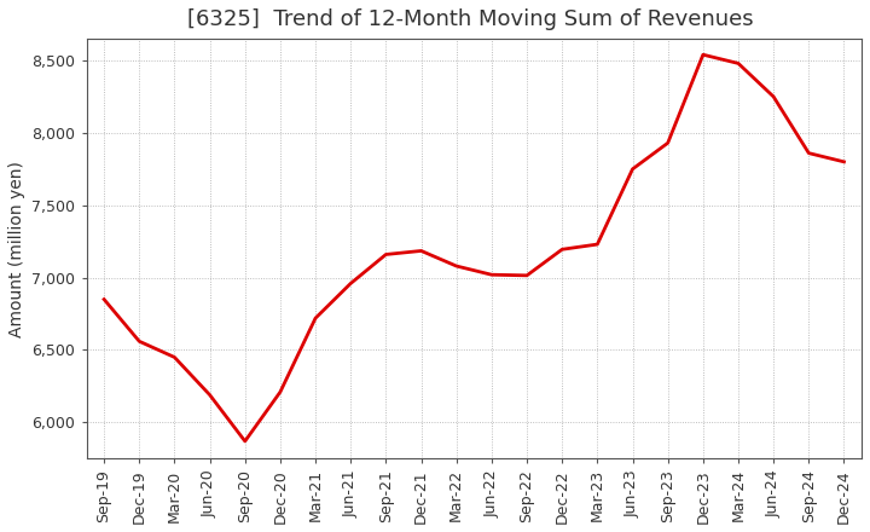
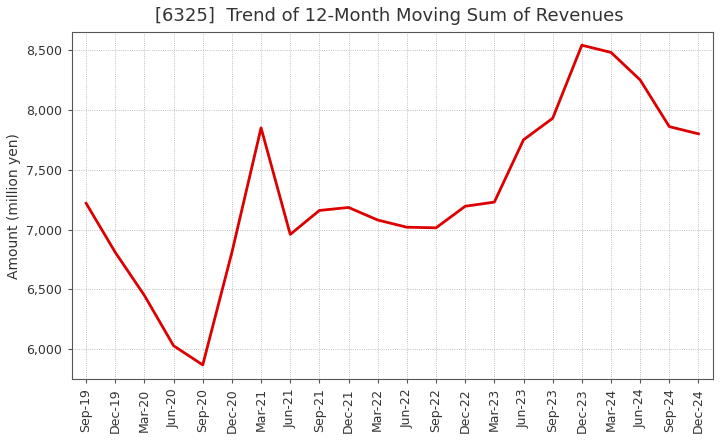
Sep-19: 6,850 -> 7,220
Dec-19: 6,560 -> 6,810
Jun-20: 6,190 -> 6,030
Dec-20: 6,210 -> 6,810
Mar-21: 6,720 -> 7,850
